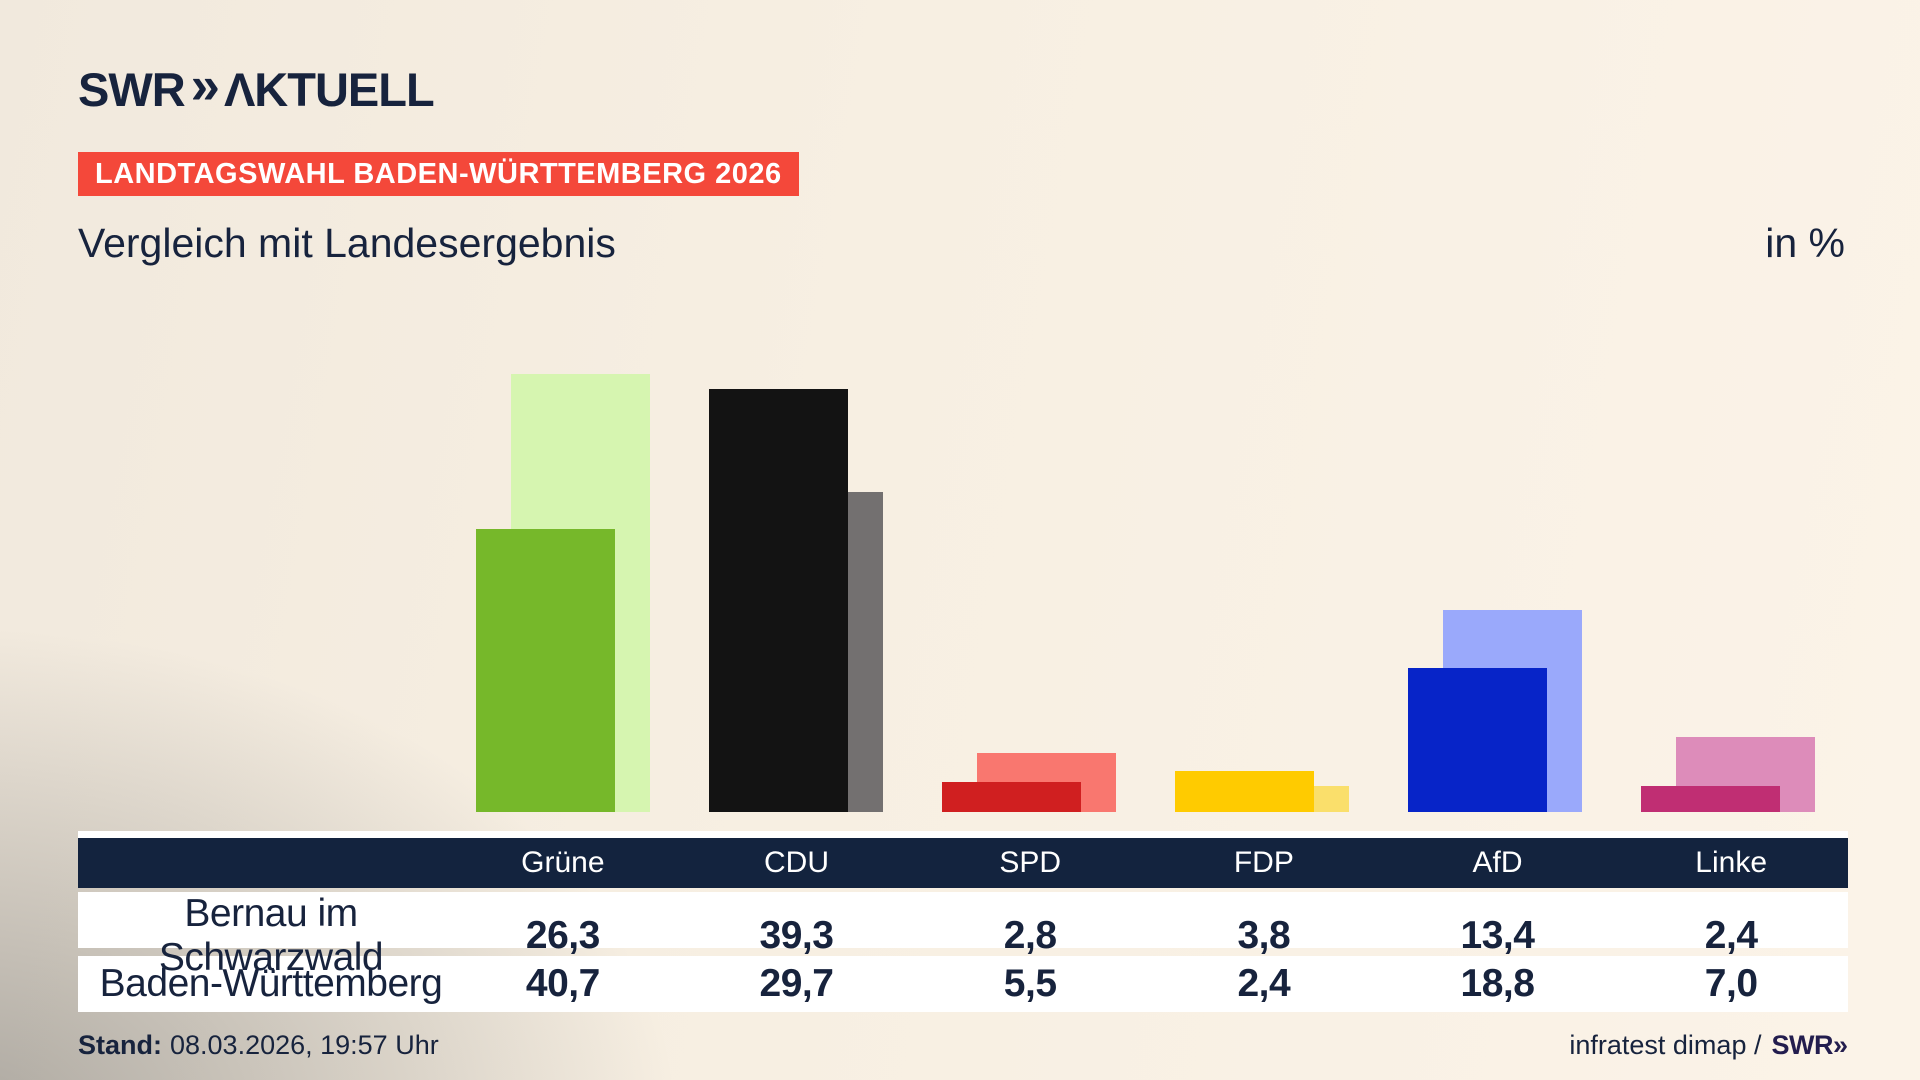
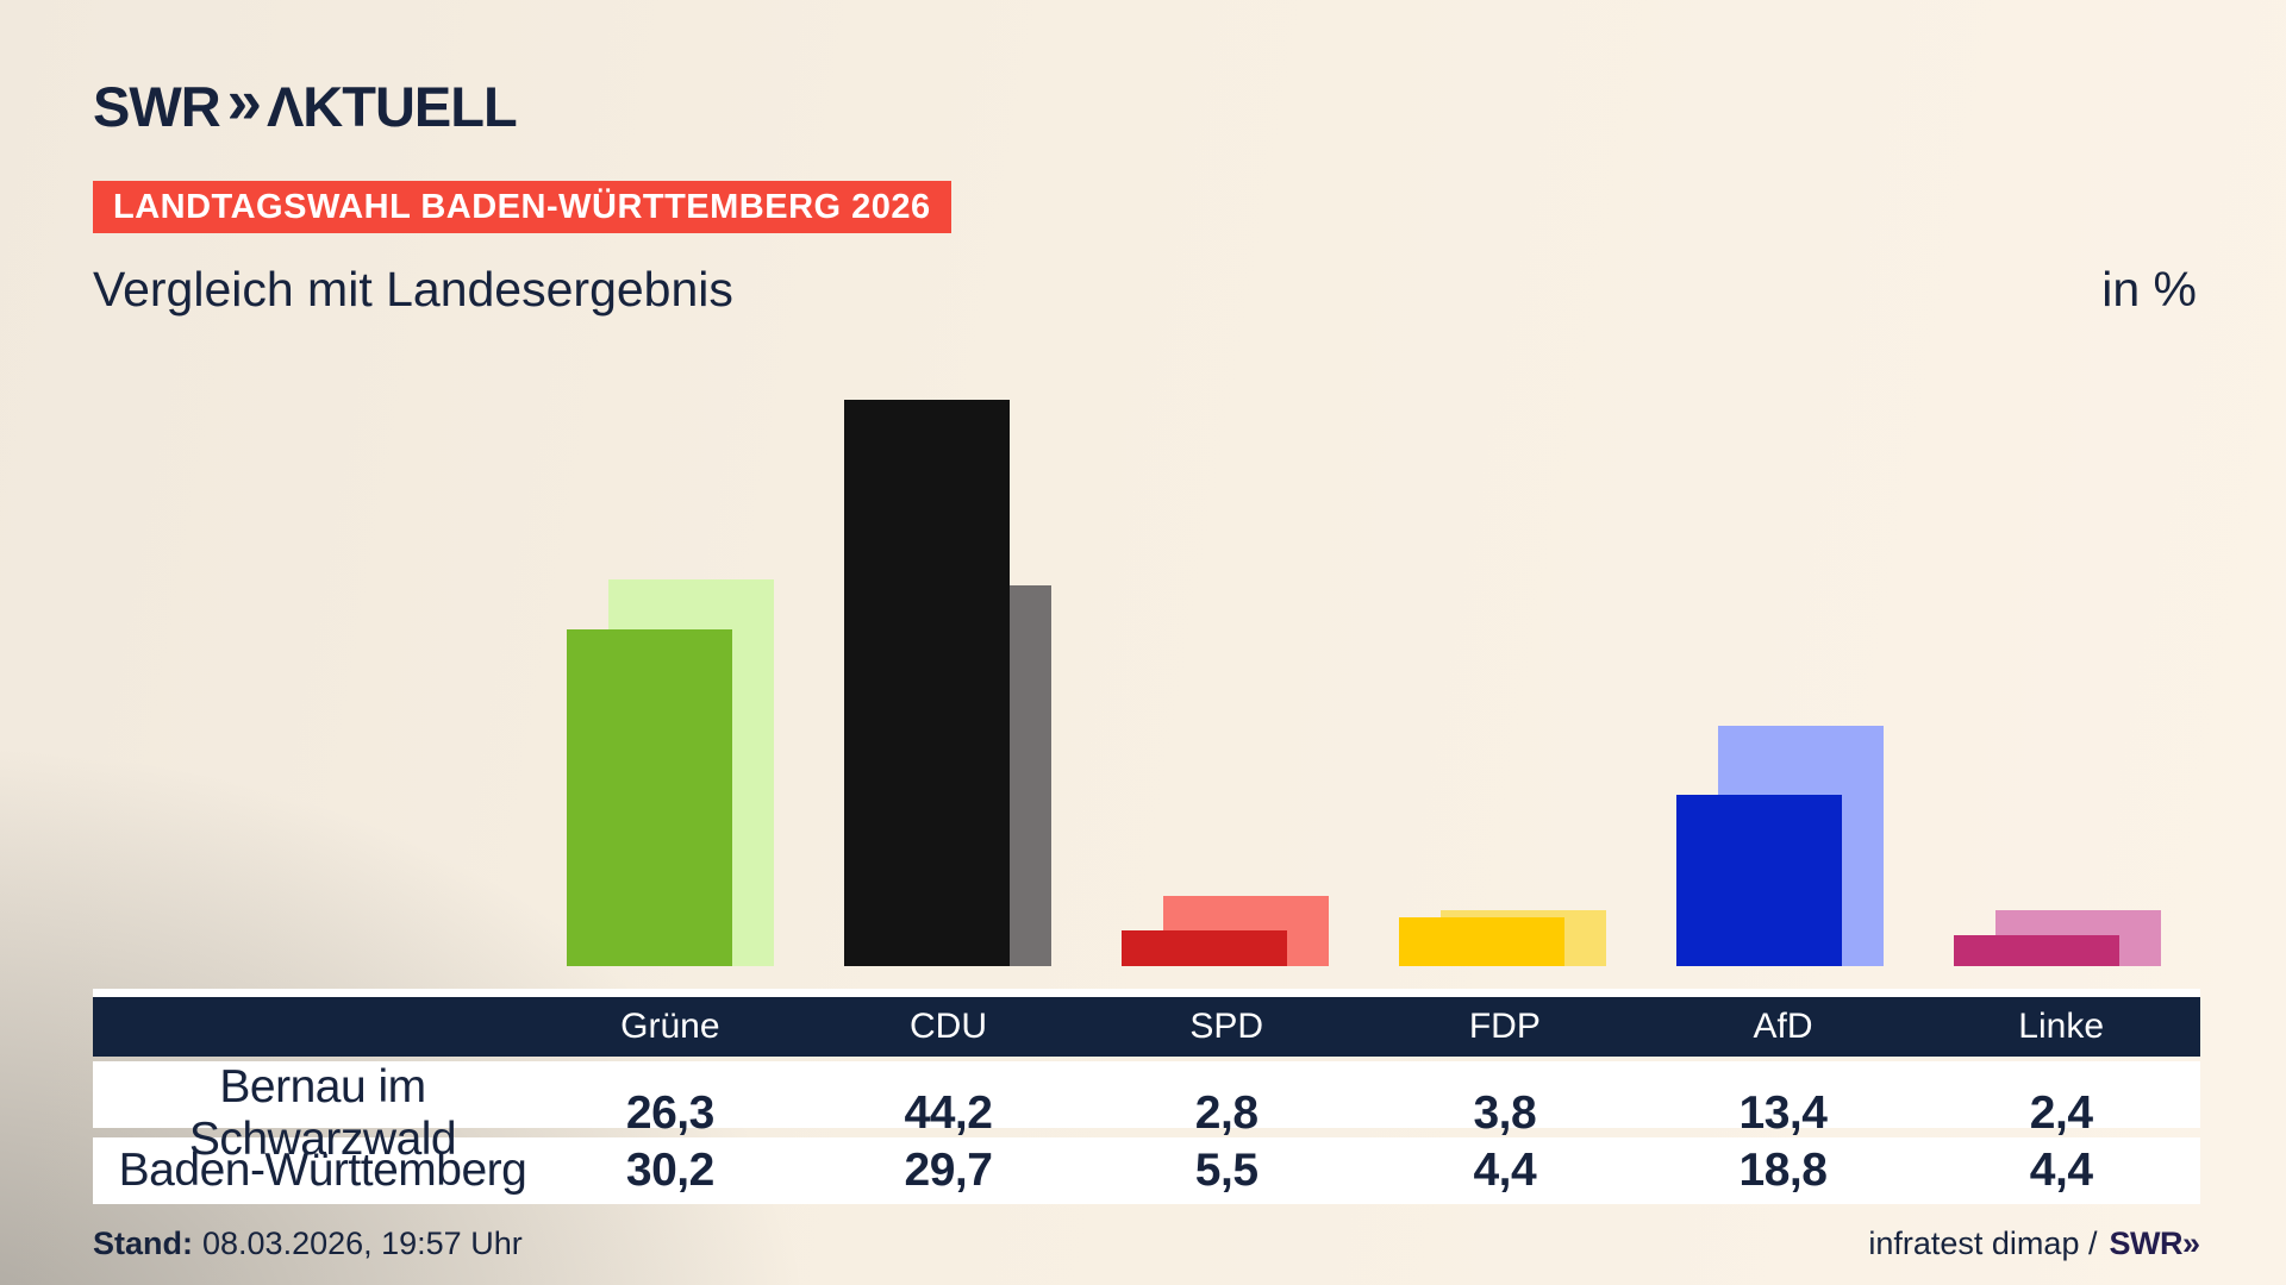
Baden-Württemberg/Grüne: 40,7 -> 30,2
Bernau im Schwarzwald/CDU: 39,3 -> 44,2
Baden-Württemberg/FDP: 2,4 -> 4,4
Baden-Württemberg/Linke: 7,0 -> 4,4
